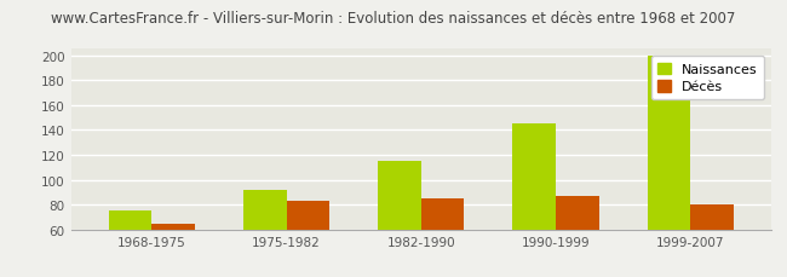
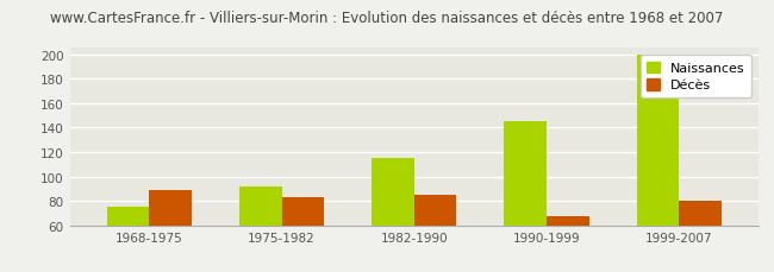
Décès/1968-1975: 65 -> 89
Décès/1990-1999: 87 -> 68
